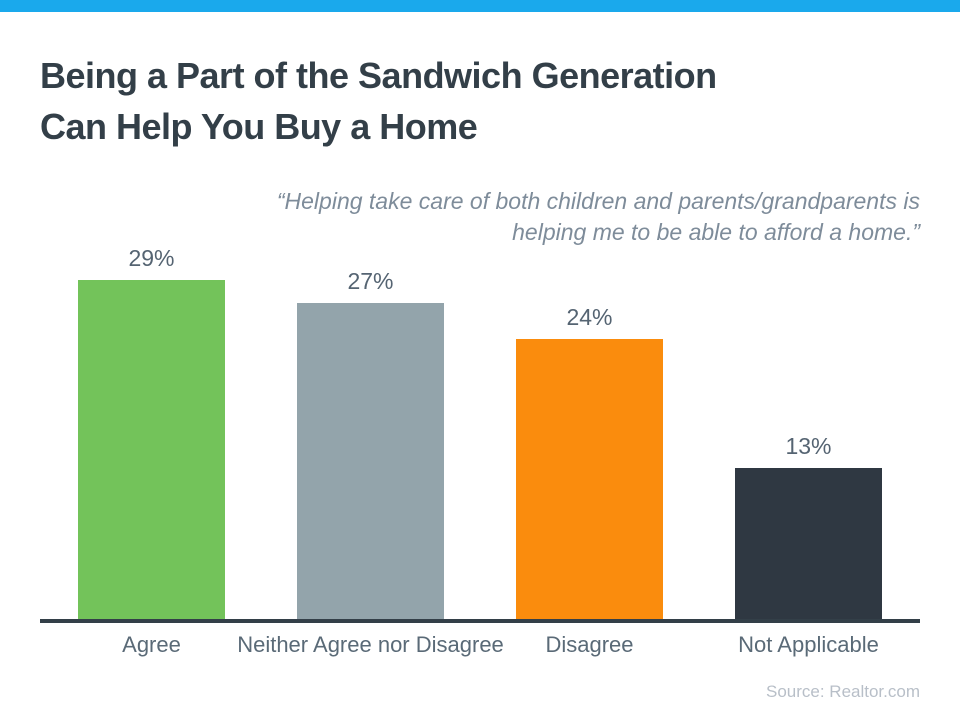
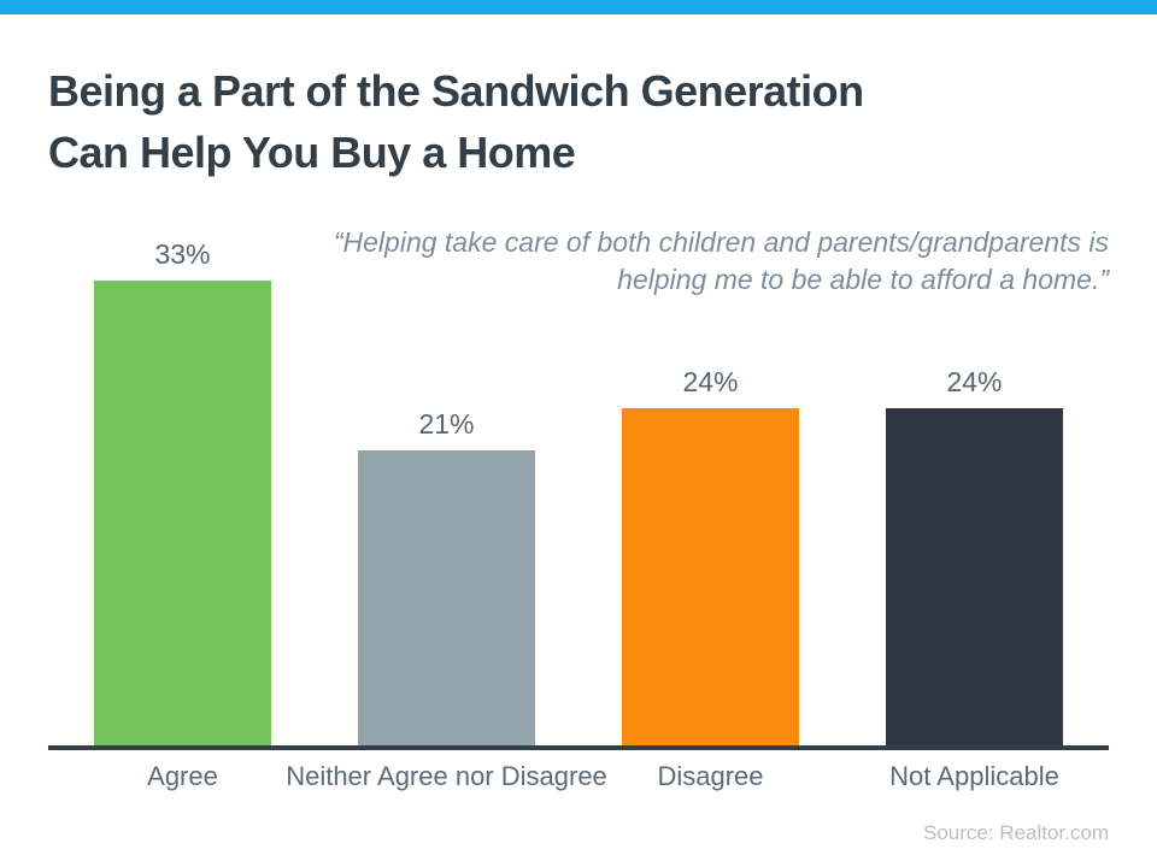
Agree: 29% -> 33%
Neither Agree nor Disagree: 27% -> 21%
Not Applicable: 13% -> 24%
